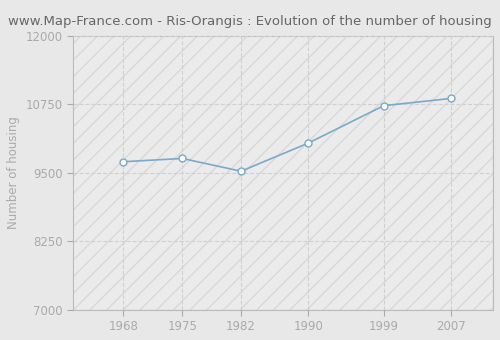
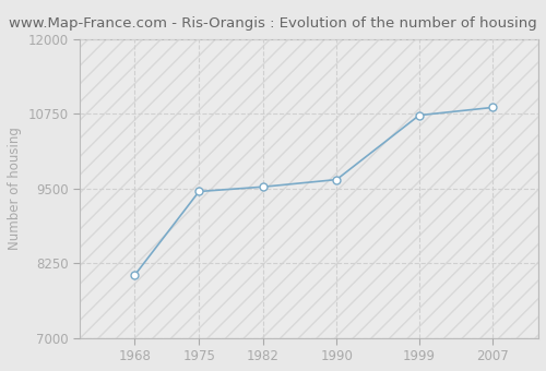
1968: 9700 -> 8050
1975: 9760 -> 9450
1990: 10040 -> 9650
